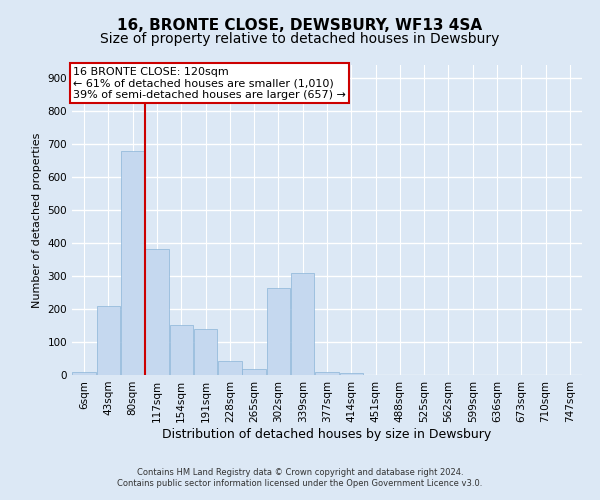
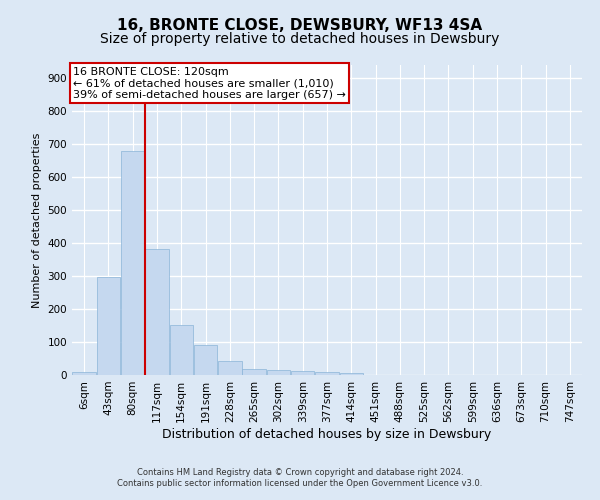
43sqm: 210 -> 298
191sqm: 140 -> 90
302sqm: 265 -> 15
339sqm: 310 -> 13
